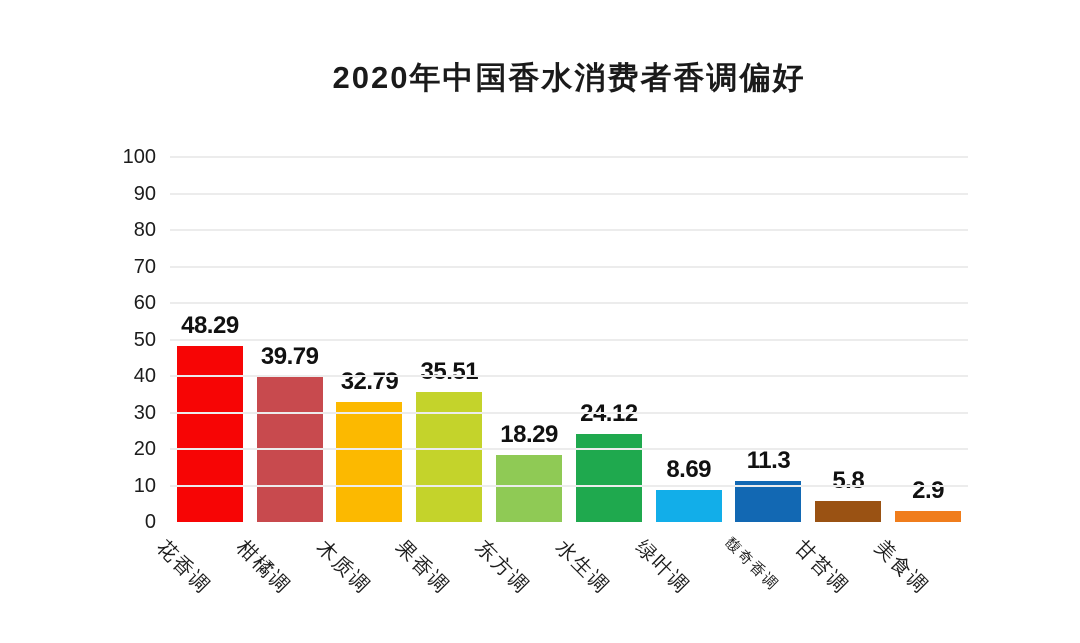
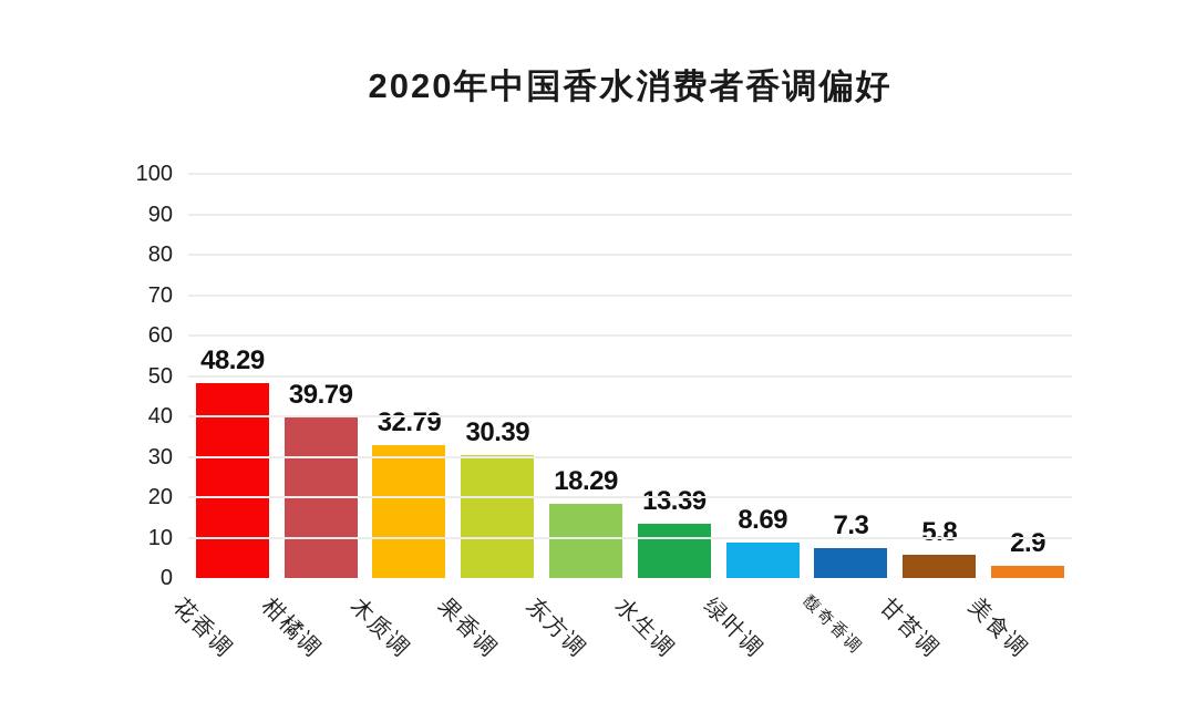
果香调: 35.51 -> 30.39
水生调: 24.12 -> 13.39
馥奇香调: 11.3 -> 7.3
